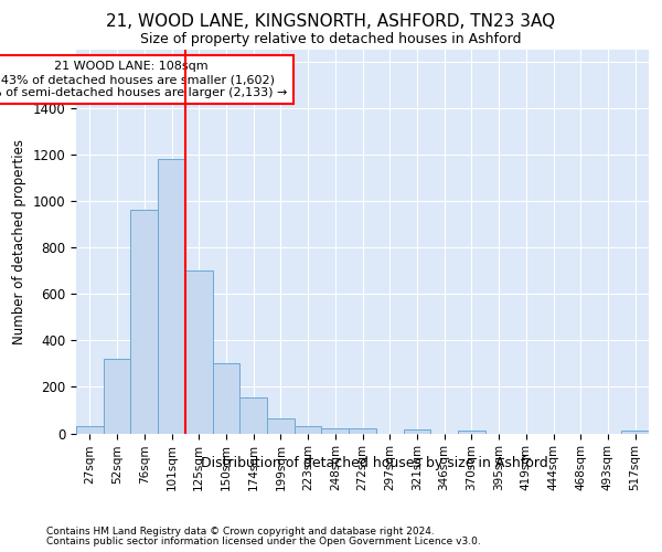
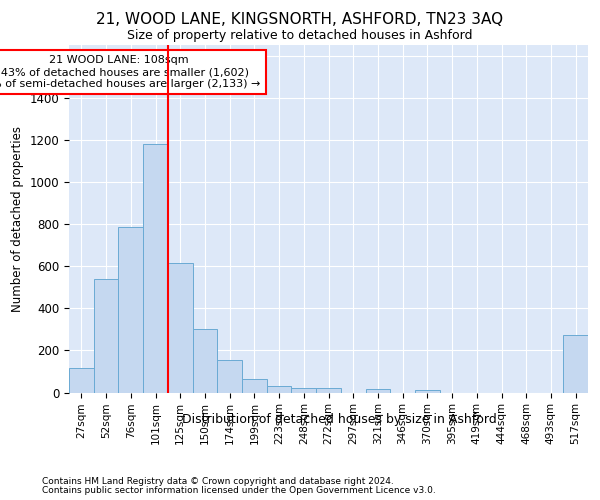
27sqm: 30 -> 115
52sqm: 320 -> 540
76sqm: 960 -> 785
125sqm: 700 -> 615
517sqm: 12 -> 275
